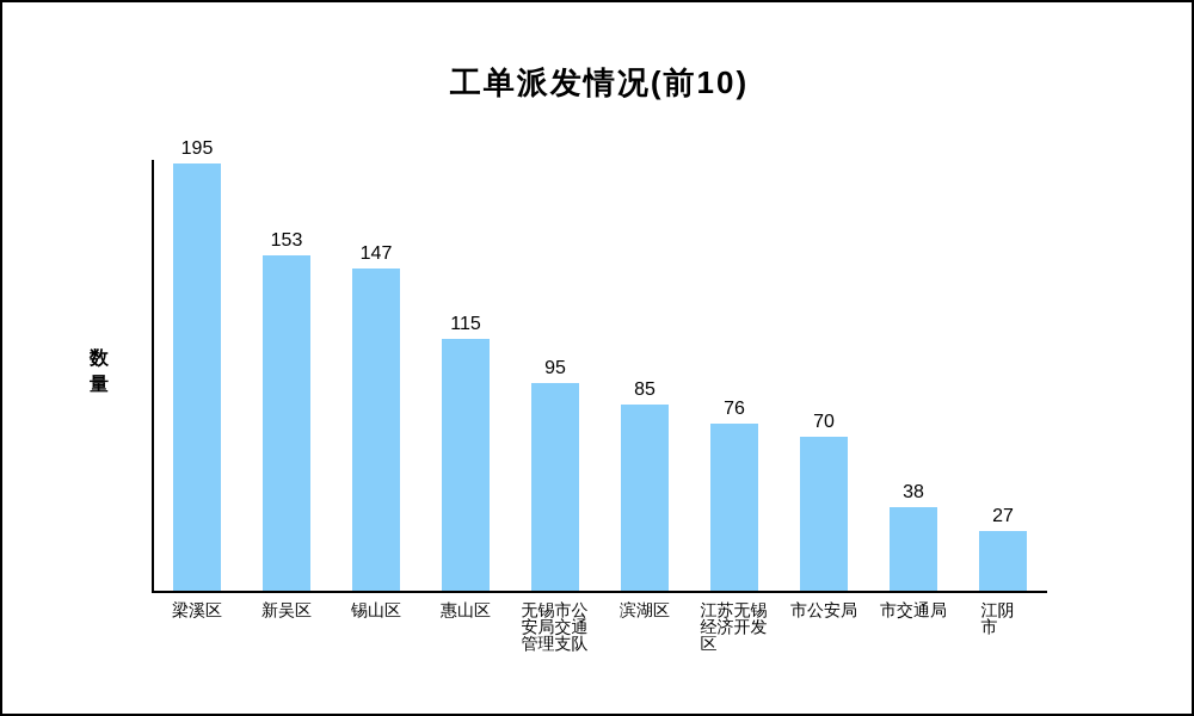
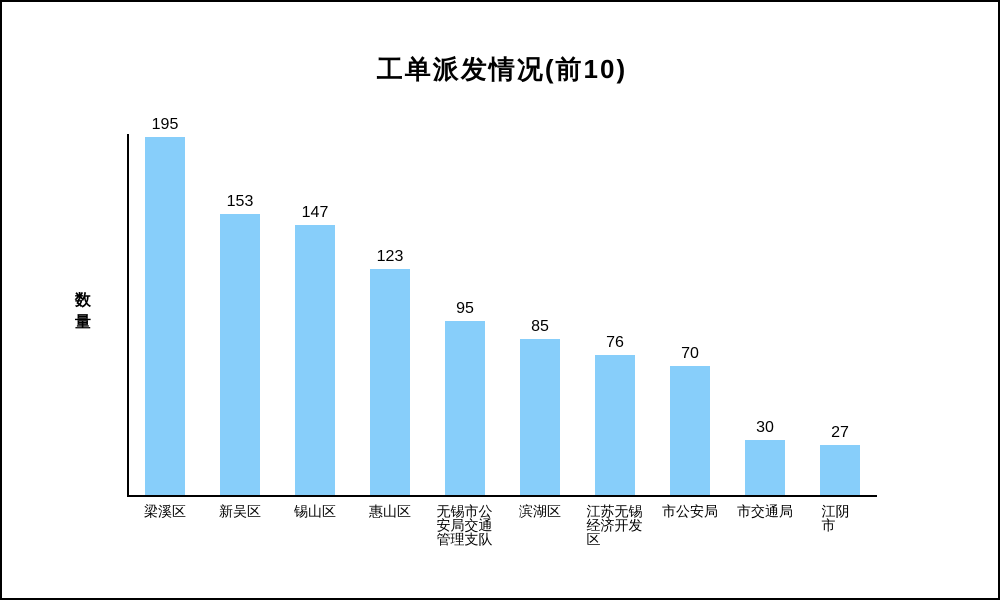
惠山区: 115 -> 123
市交通局: 38 -> 30
